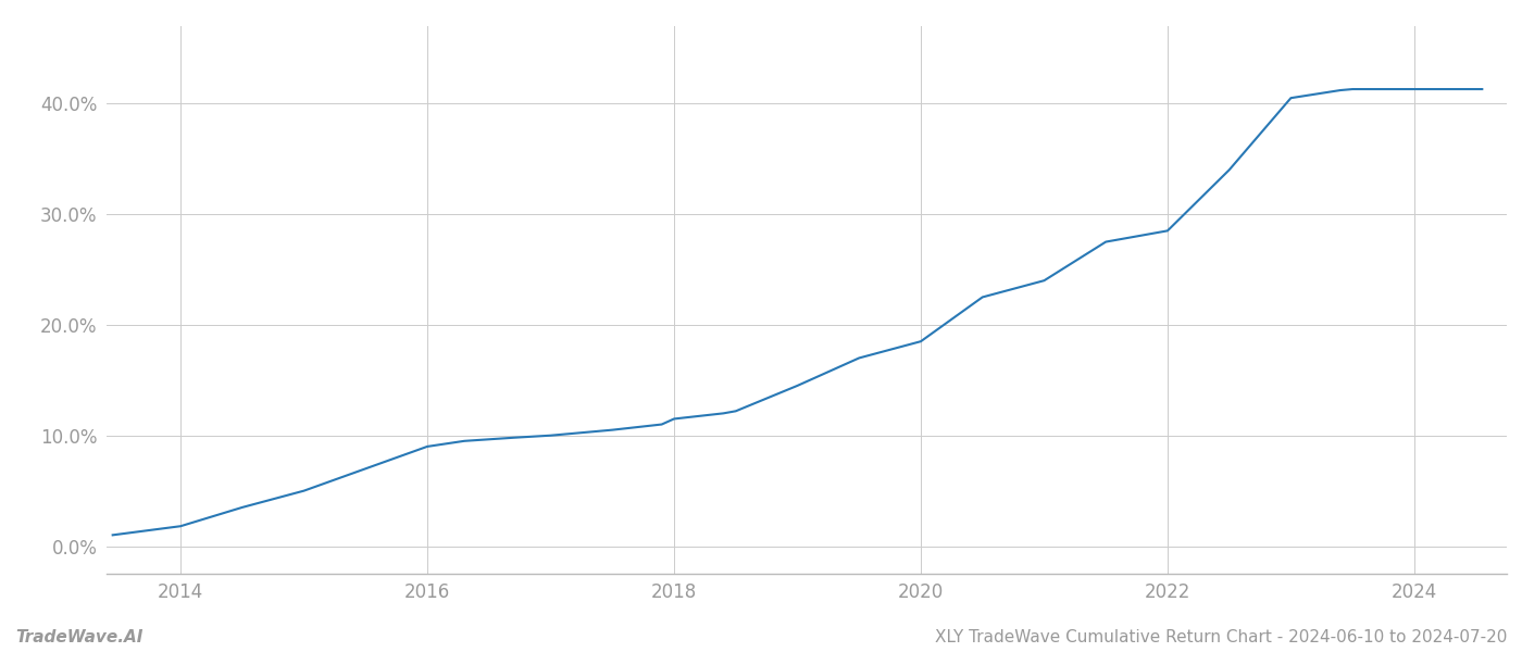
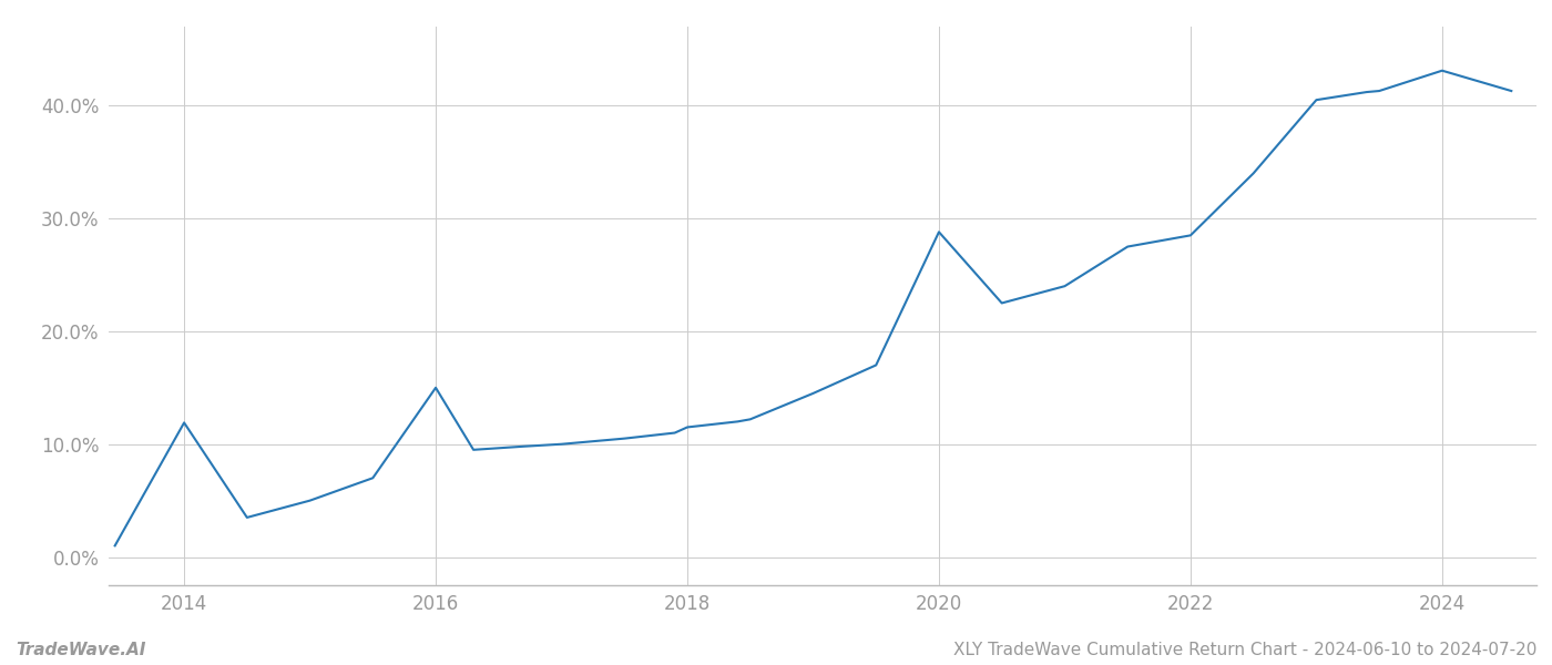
2014: 1.8% -> 11.9%
2016: 9.0% -> 15.0%
2020: 18.5% -> 28.8%
2024: 41.3% -> 43.1%
